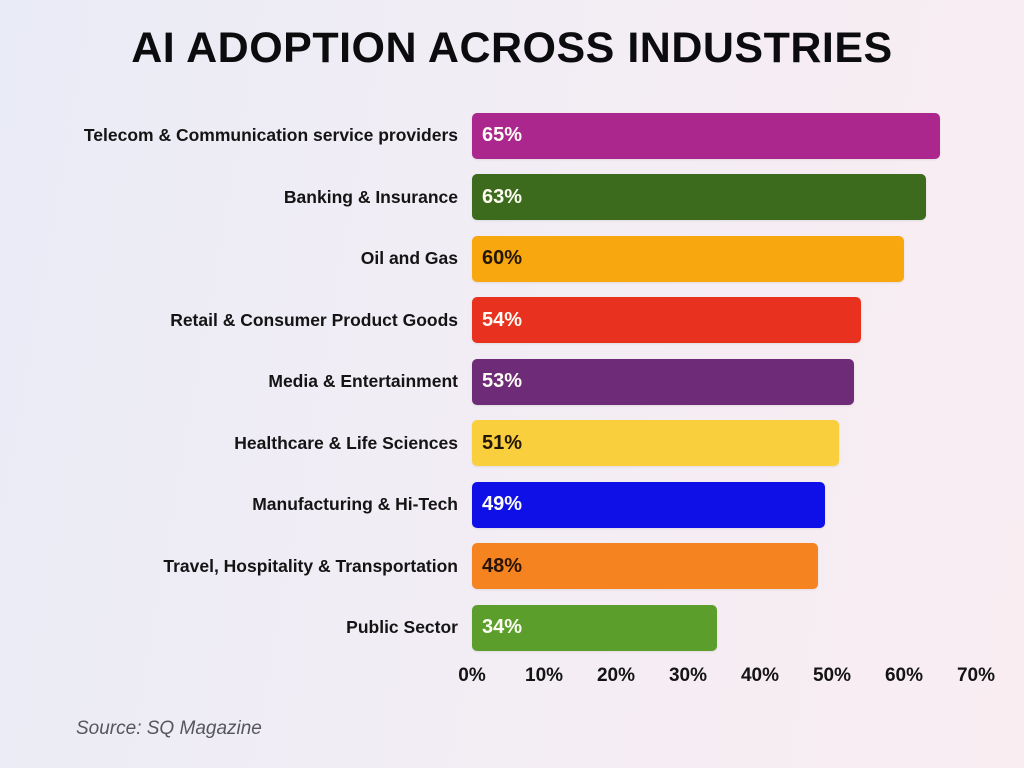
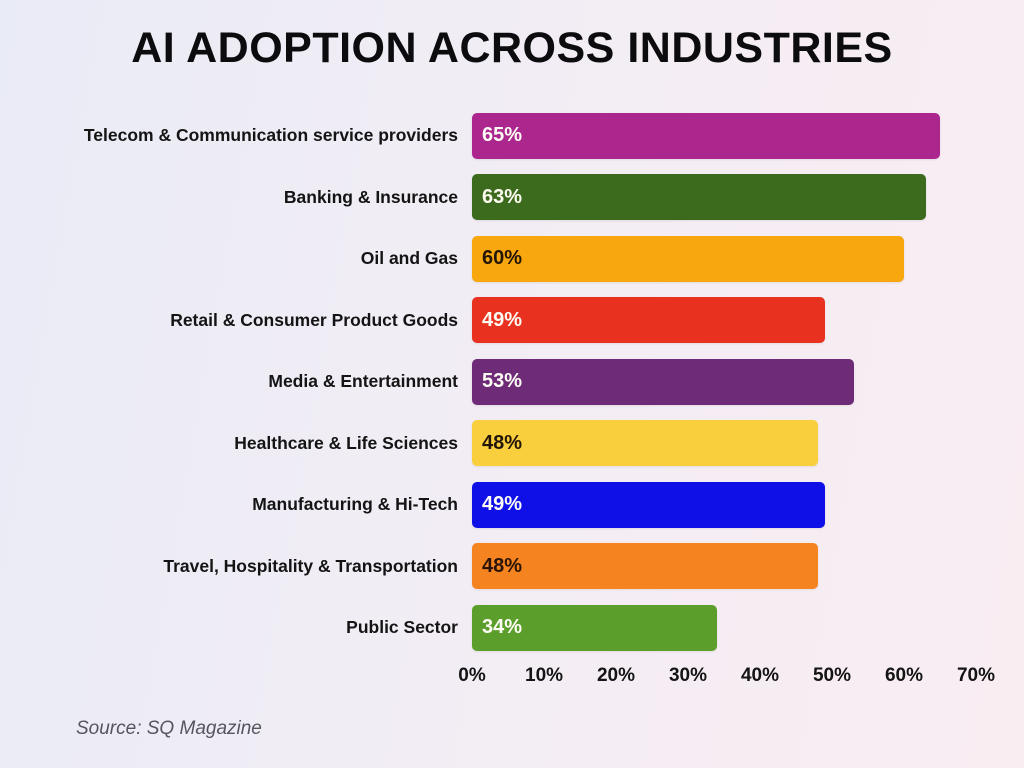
Retail & Consumer Product Goods: 54% -> 49%
Healthcare & Life Sciences: 51% -> 48%
